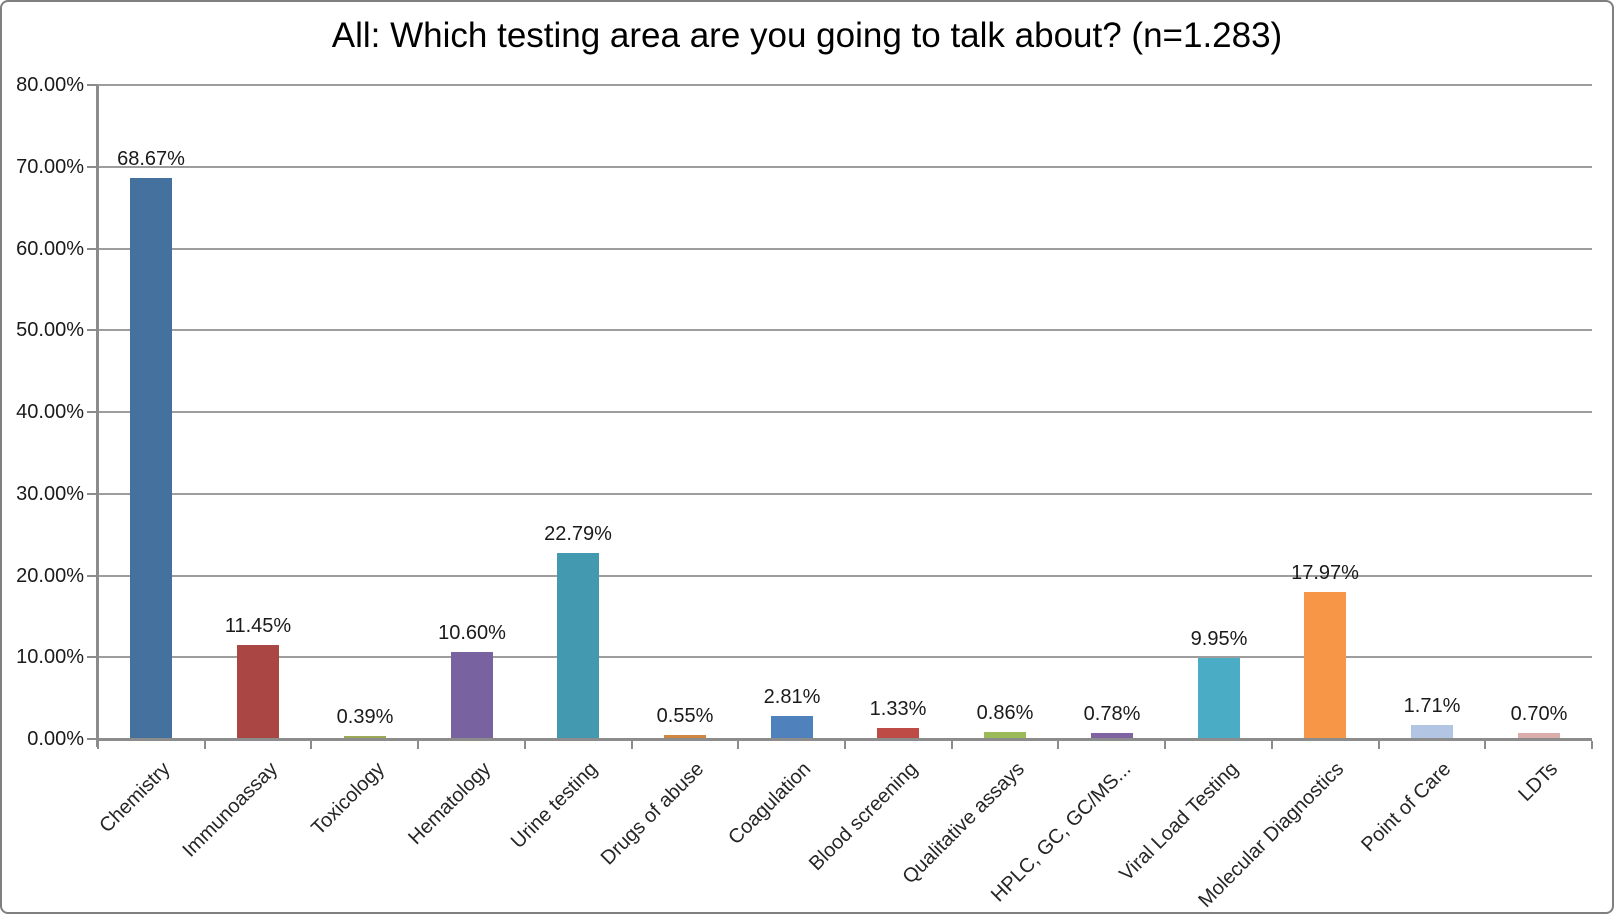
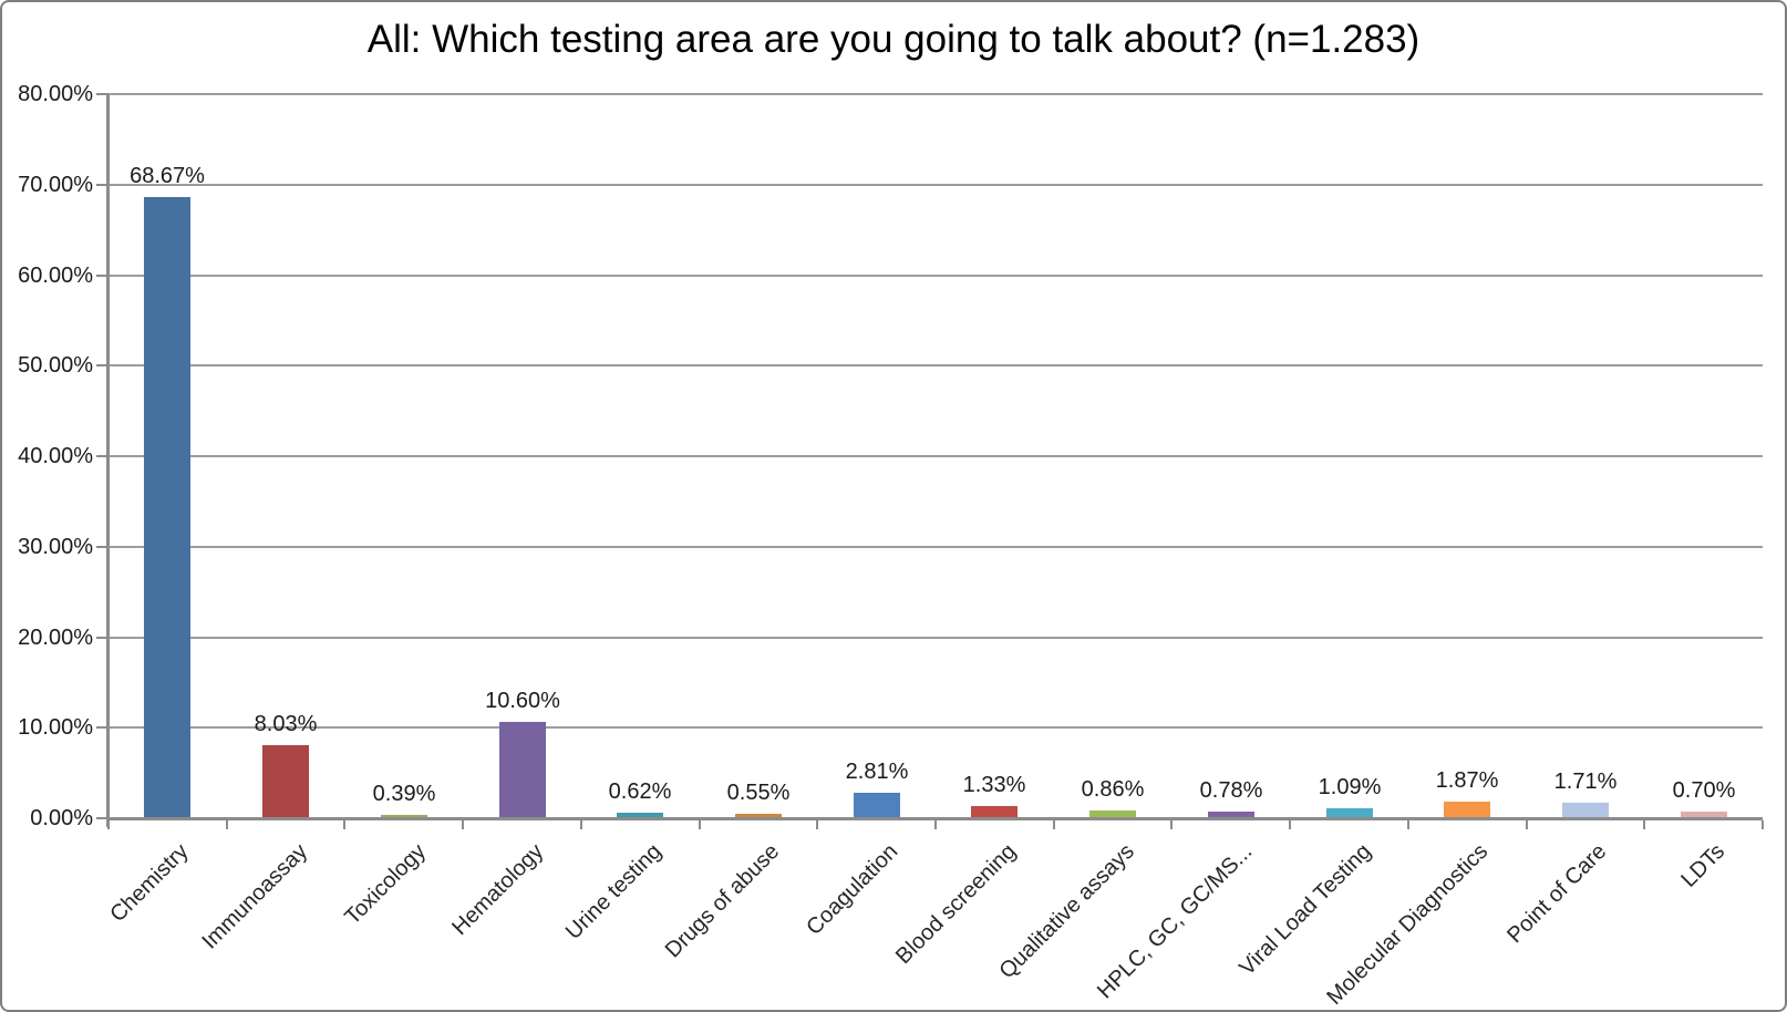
Immunoassay: 11.45% -> 8.03%
Urine testing: 22.79% -> 0.62%
Viral Load Testing: 9.95% -> 1.09%
Molecular Diagnostics: 17.97% -> 1.87%
